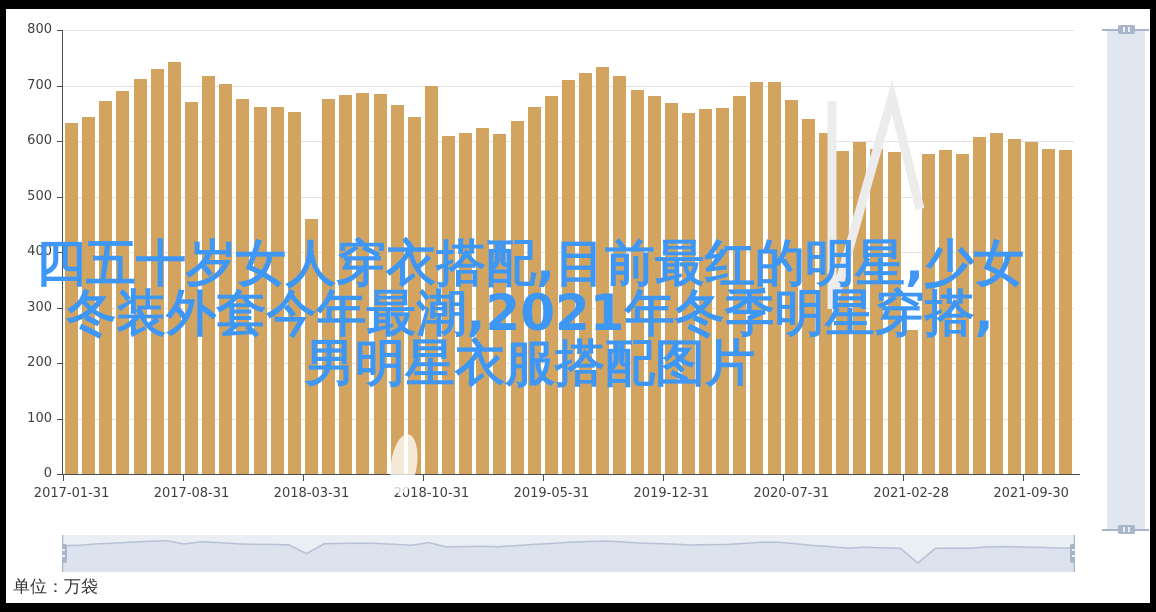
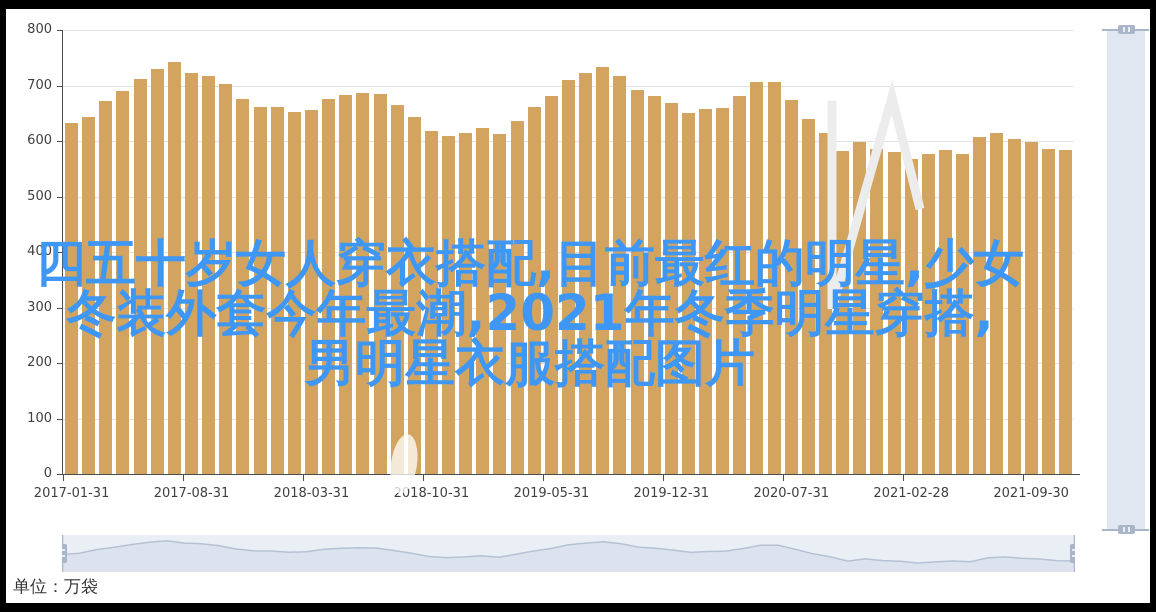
2017-08-31: 670 -> 720
2018-03-31: 460 -> 660
2018-10-31: 700 -> 620
2021-02-28: 260 -> 570
